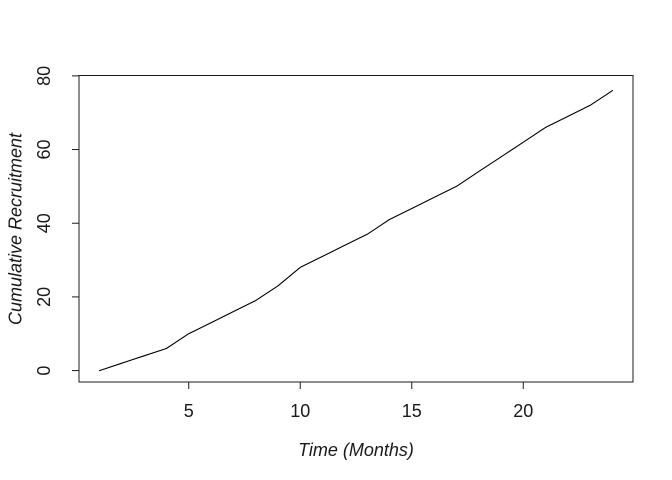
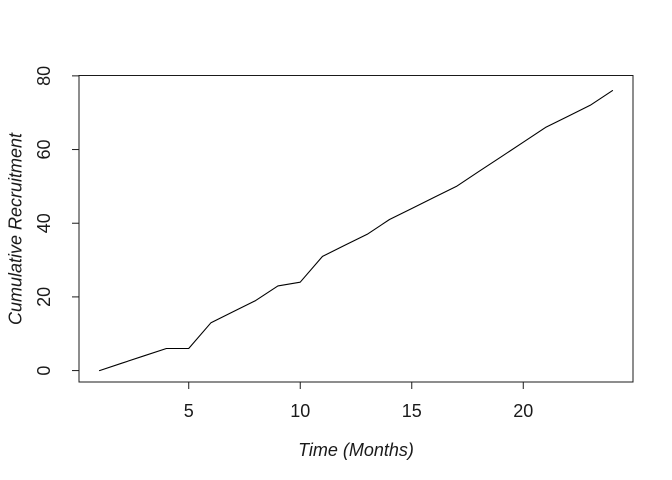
5: 10 -> 6
10: 28 -> 24
